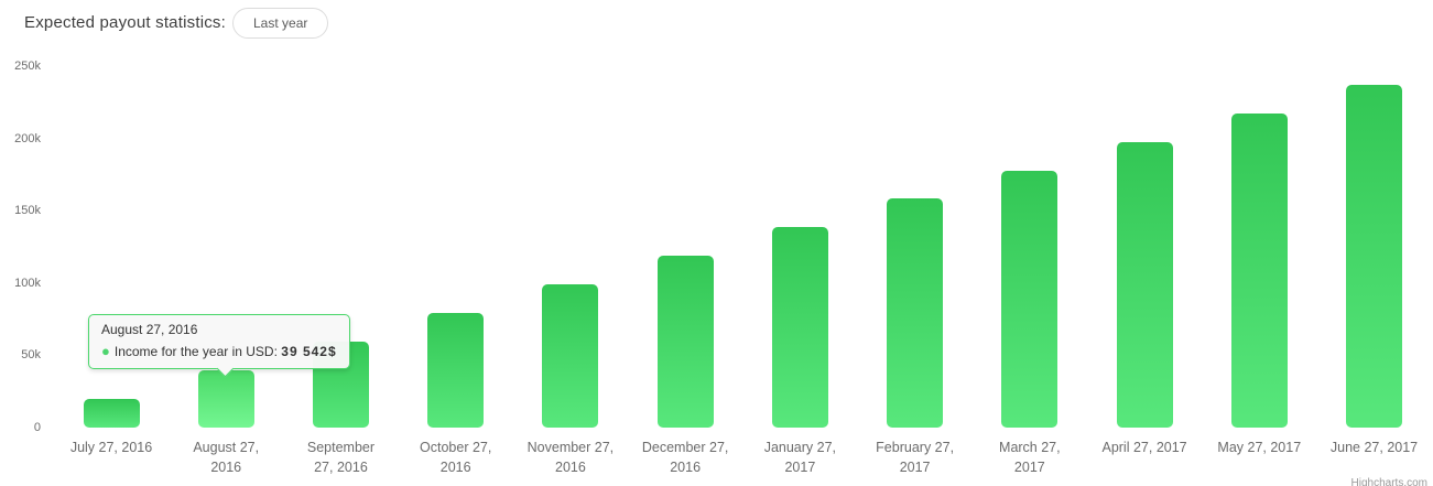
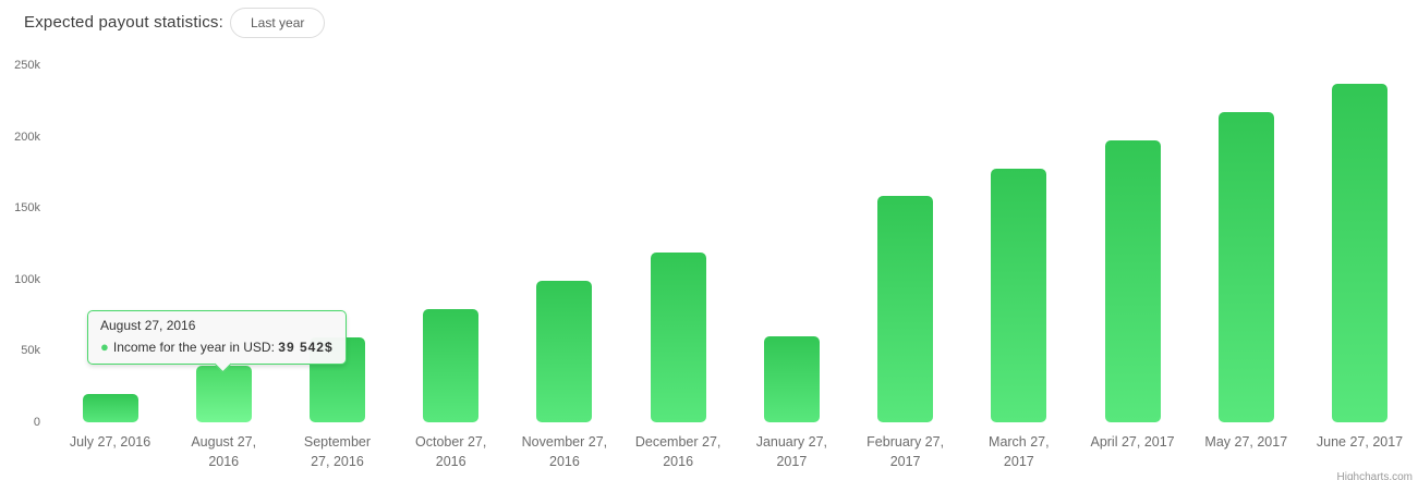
January 27, 2017: 138k -> 60k
